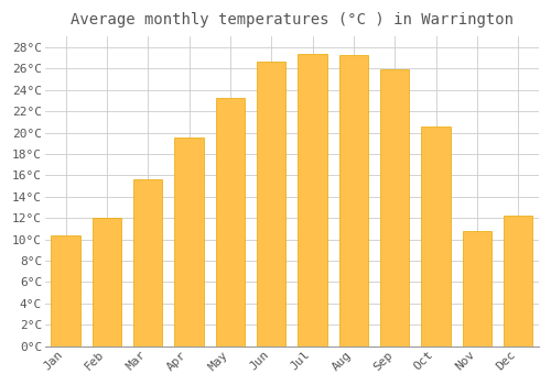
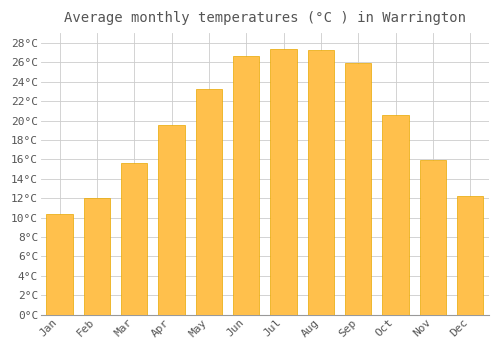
Nov: 10.8°C -> 15.9°C
